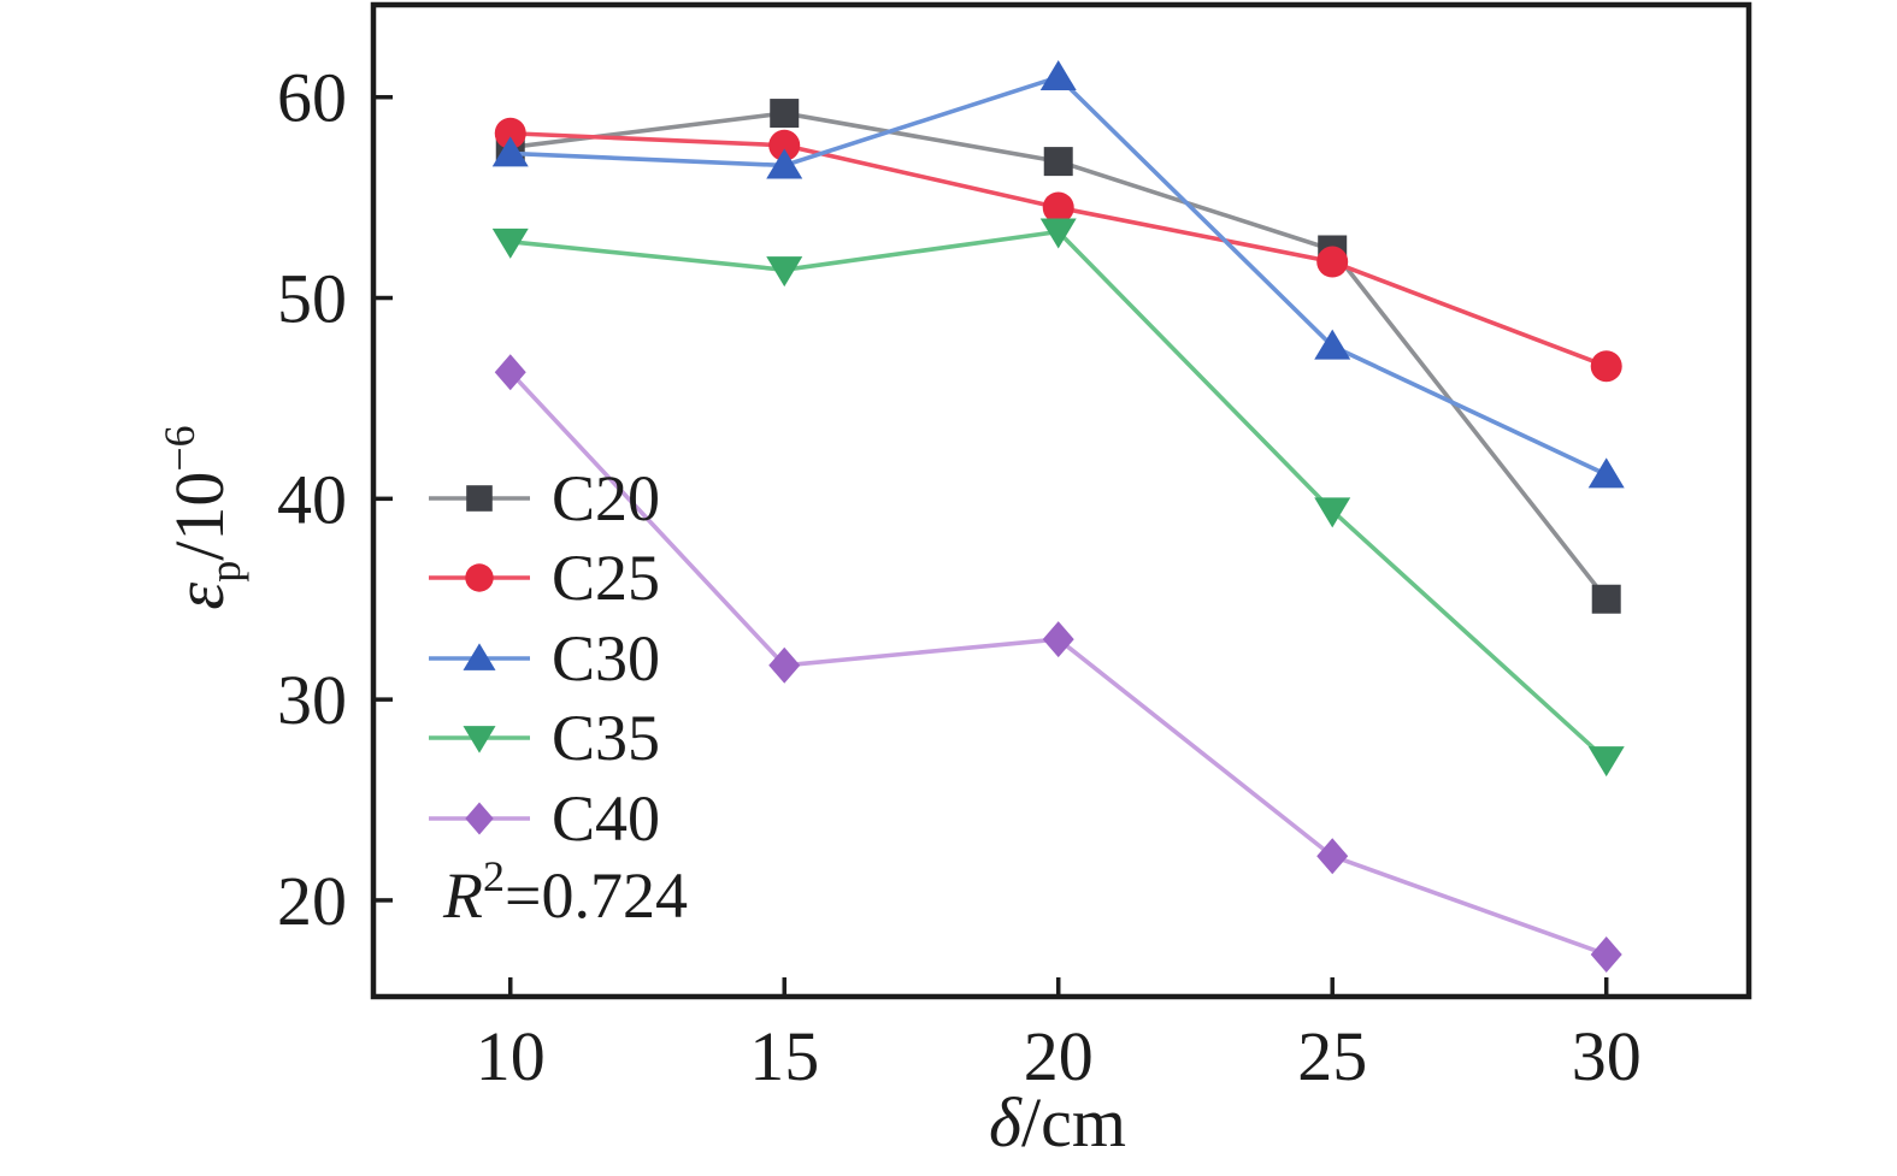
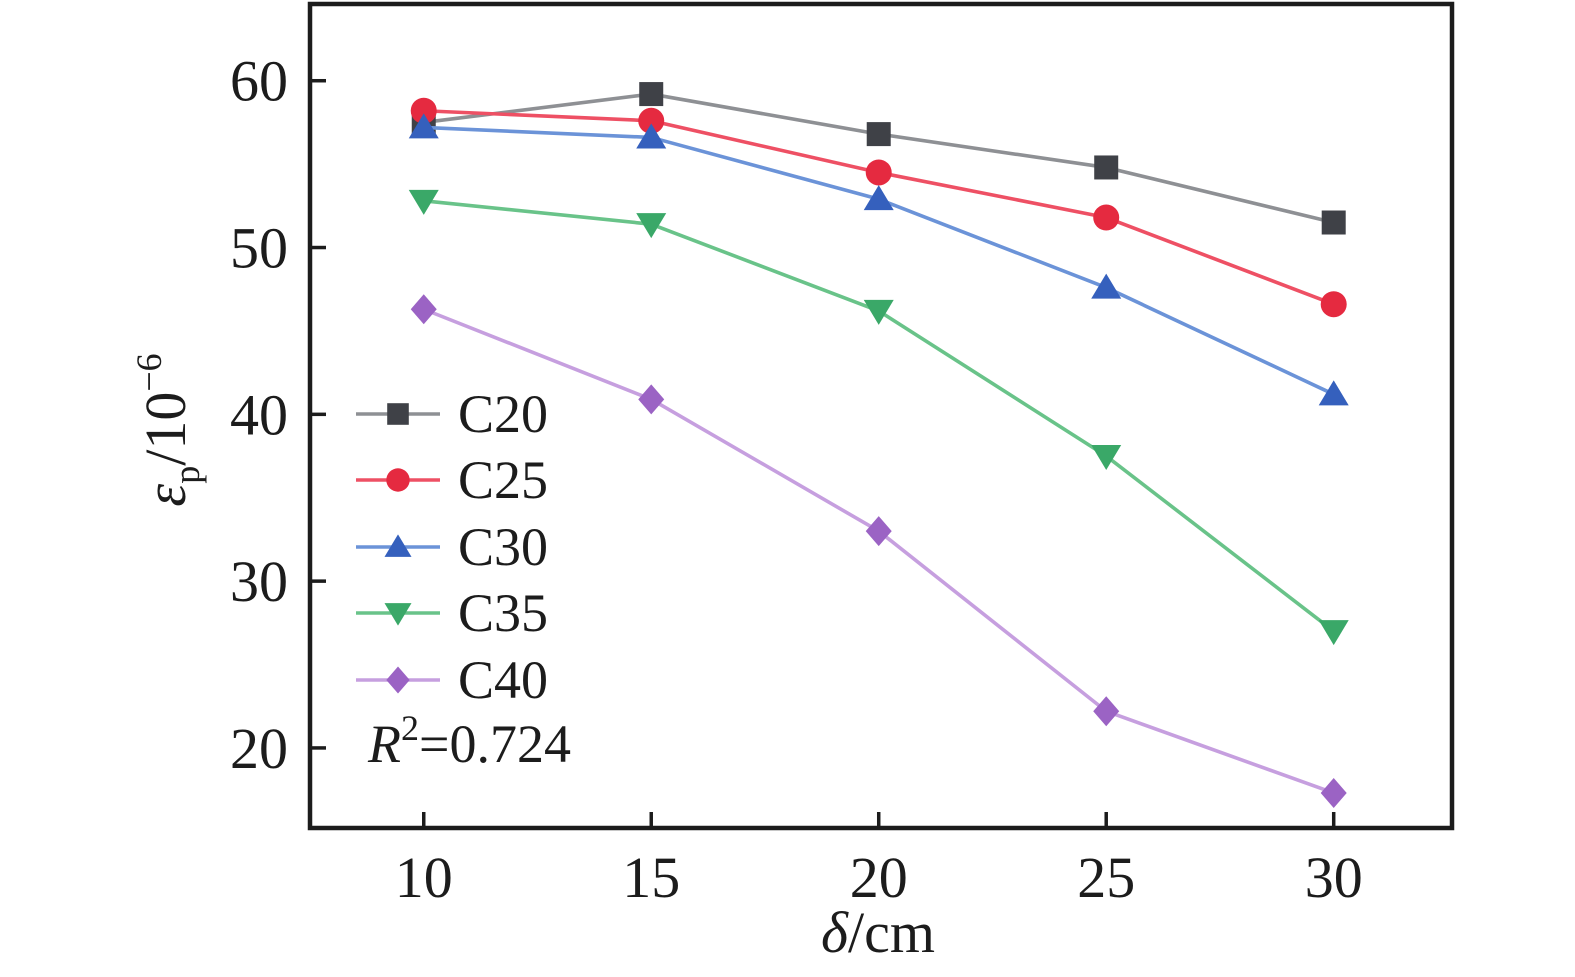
C40/15: 31.7 -> 40.9
C30/20: 61.0 -> 52.9
C35/20: 53.3 -> 46.2
C20/25: 52.4 -> 54.8
C35/25: 39.4 -> 37.5
C20/30: 35.0 -> 51.5
